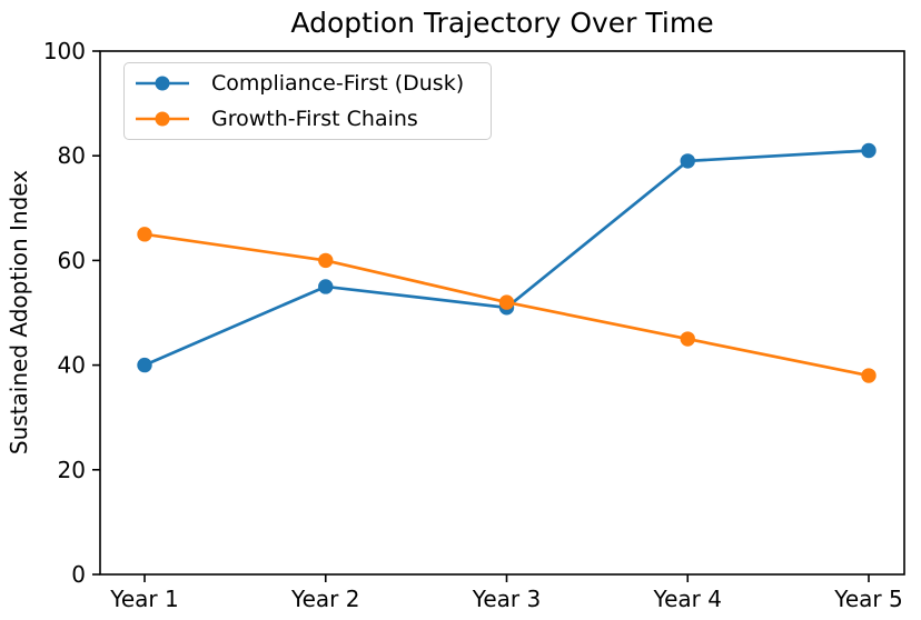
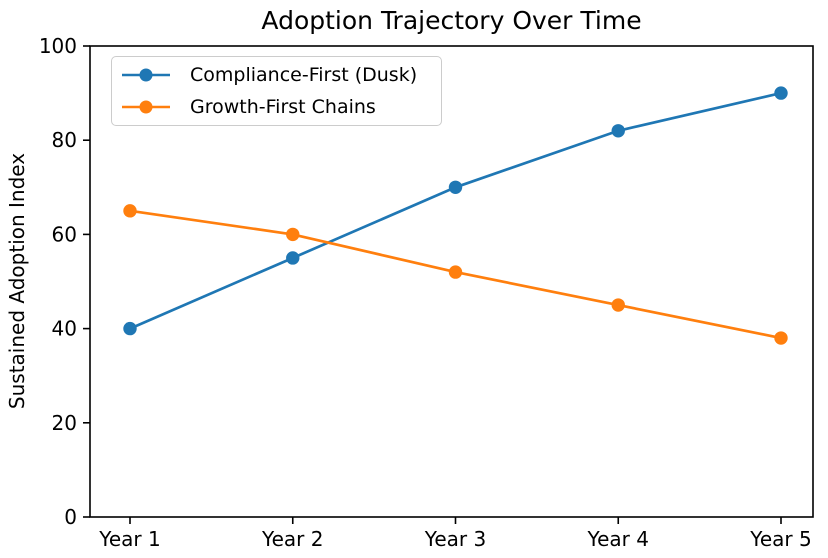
Compliance-First (Dusk)/Year 3: 51 -> 70
Compliance-First (Dusk)/Year 4: 79 -> 82
Compliance-First (Dusk)/Year 5: 81 -> 90
